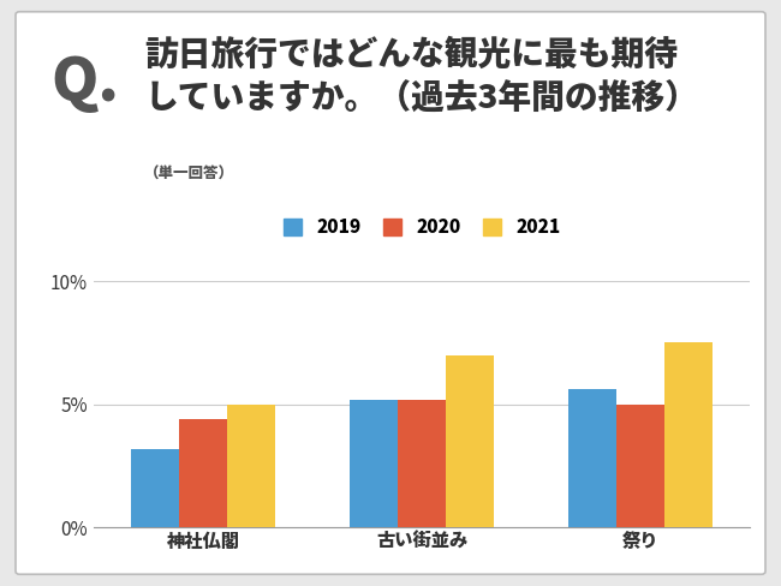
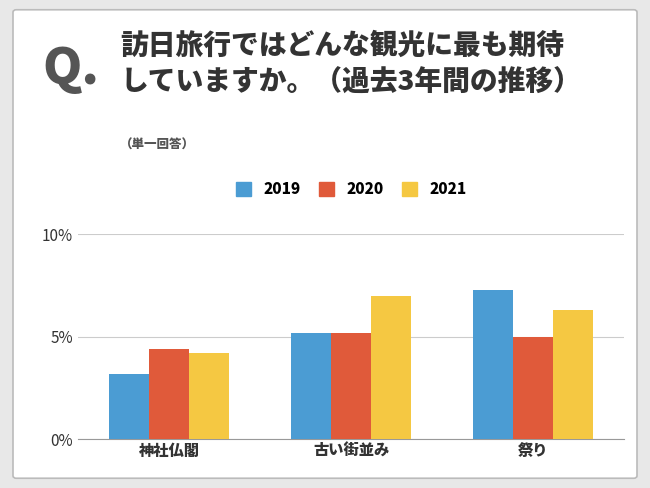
2021/神社仏閣: 5.0% -> 4.2%
2019/祭り: 5.6% -> 7.3%
2021/祭り: 7.5% -> 6.3%
